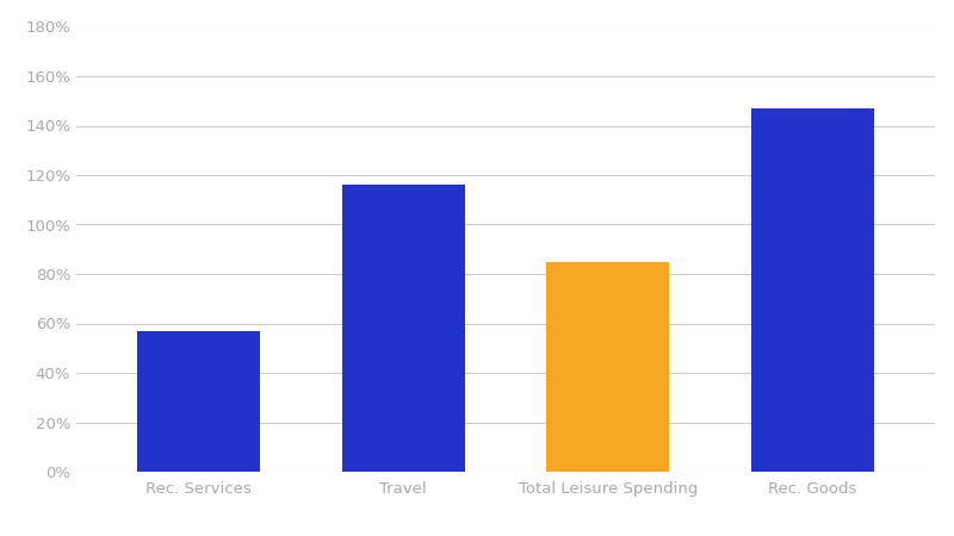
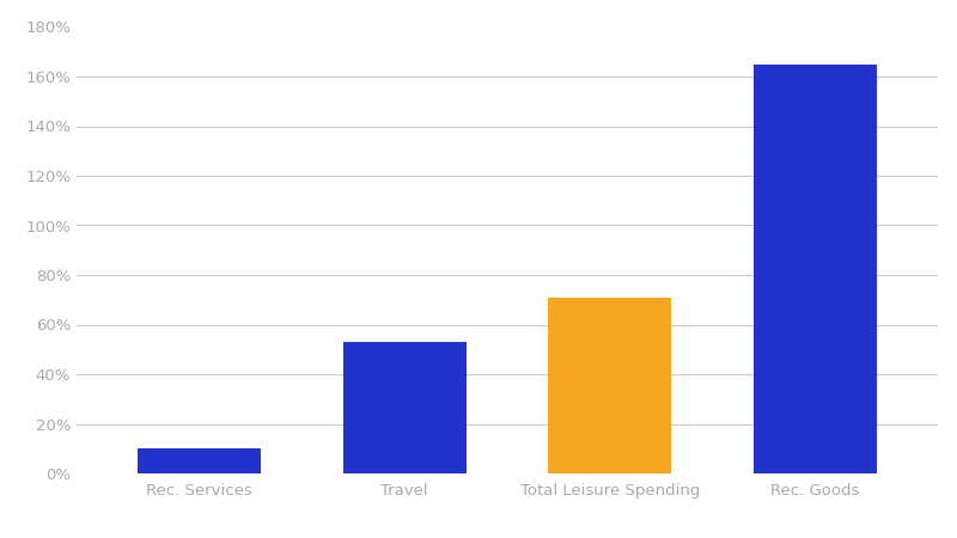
Rec. Services: 57% -> 10%
Travel: 116% -> 53%
Total Leisure Spending: 85% -> 71%
Rec. Goods: 147% -> 165%
